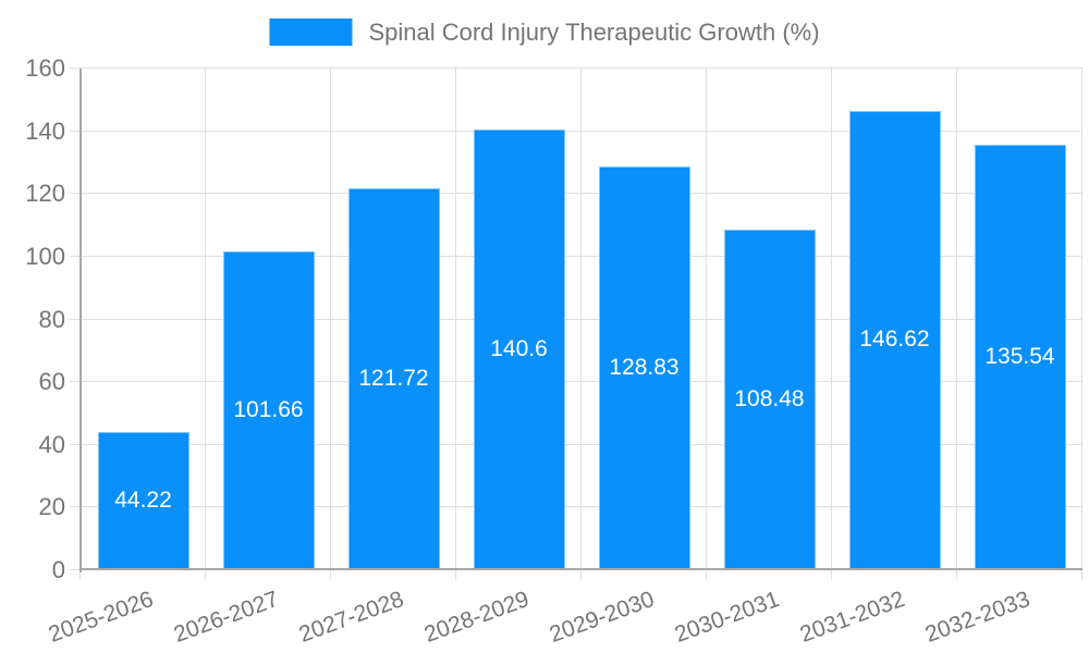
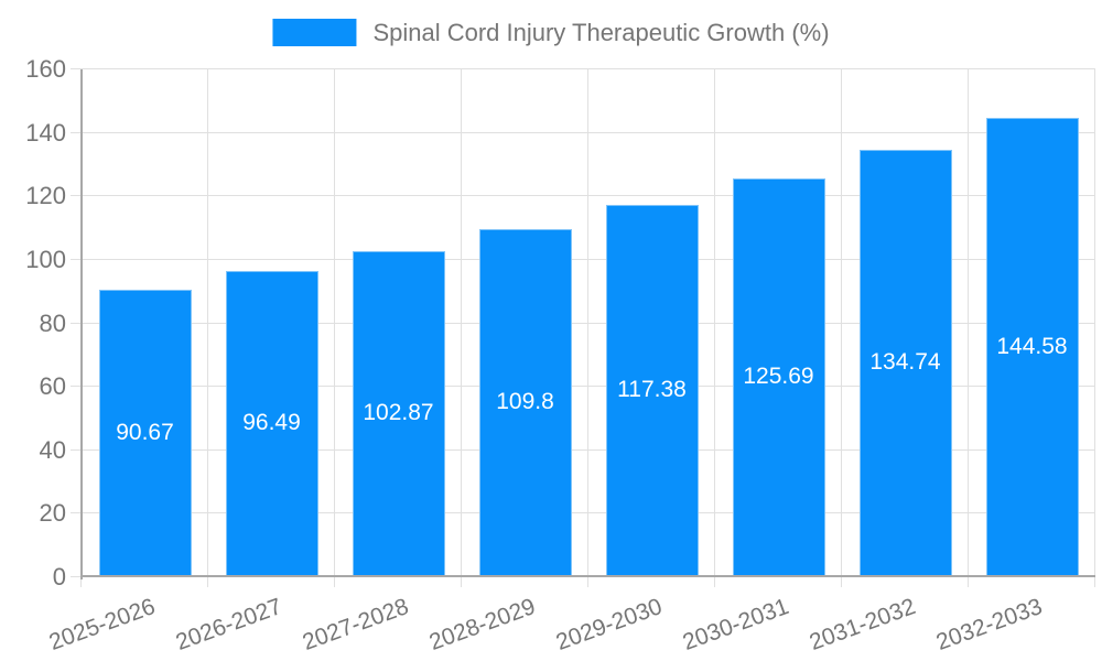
2025-2026: 44.22 -> 90.67
2026-2027: 101.66 -> 96.49
2027-2028: 121.72 -> 102.87
2028-2029: 140.6 -> 109.8
2029-2030: 128.83 -> 117.38
2030-2031: 108.48 -> 125.69
2031-2032: 146.62 -> 134.74
2032-2033: 135.54 -> 144.58
